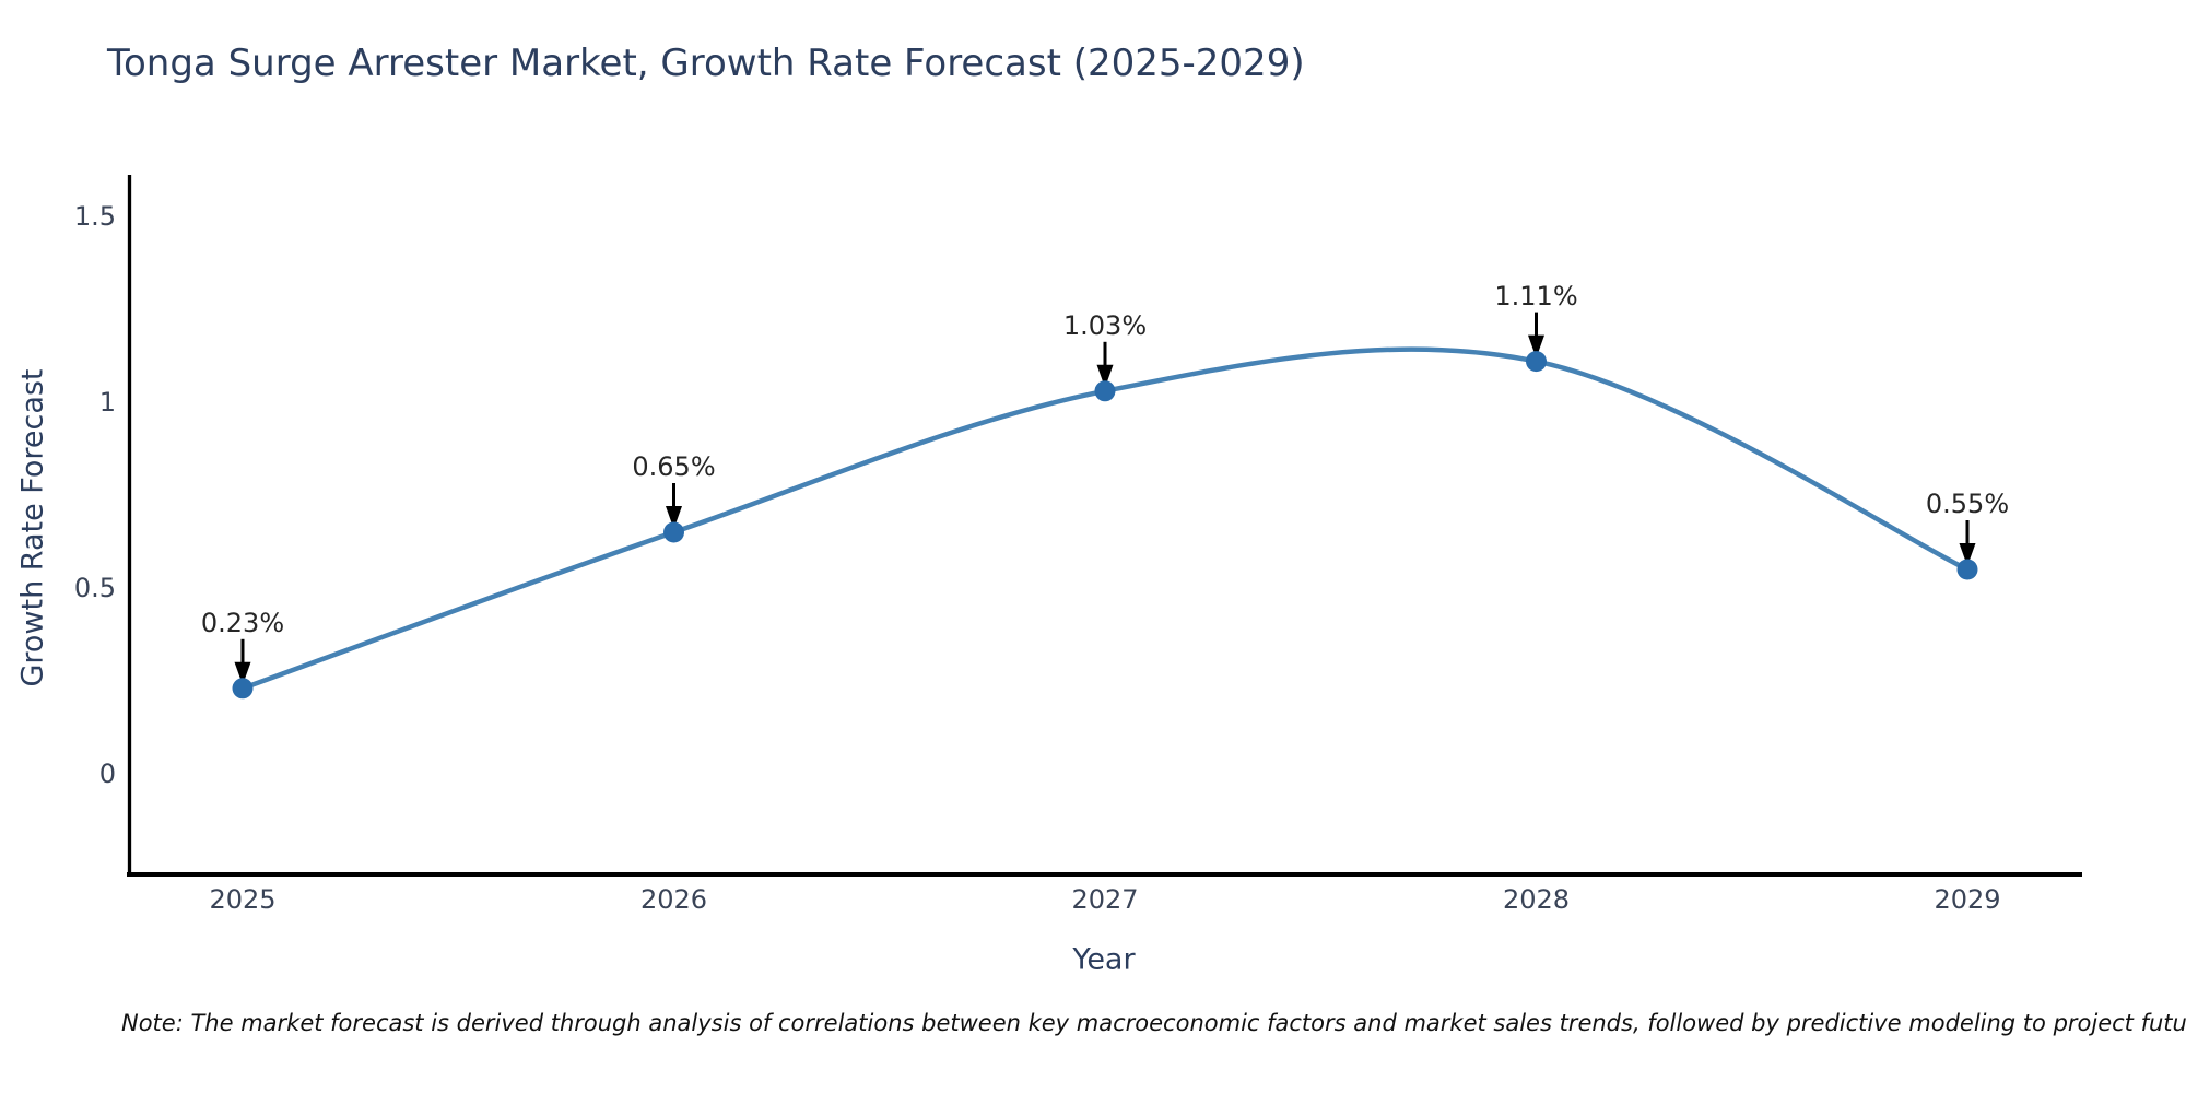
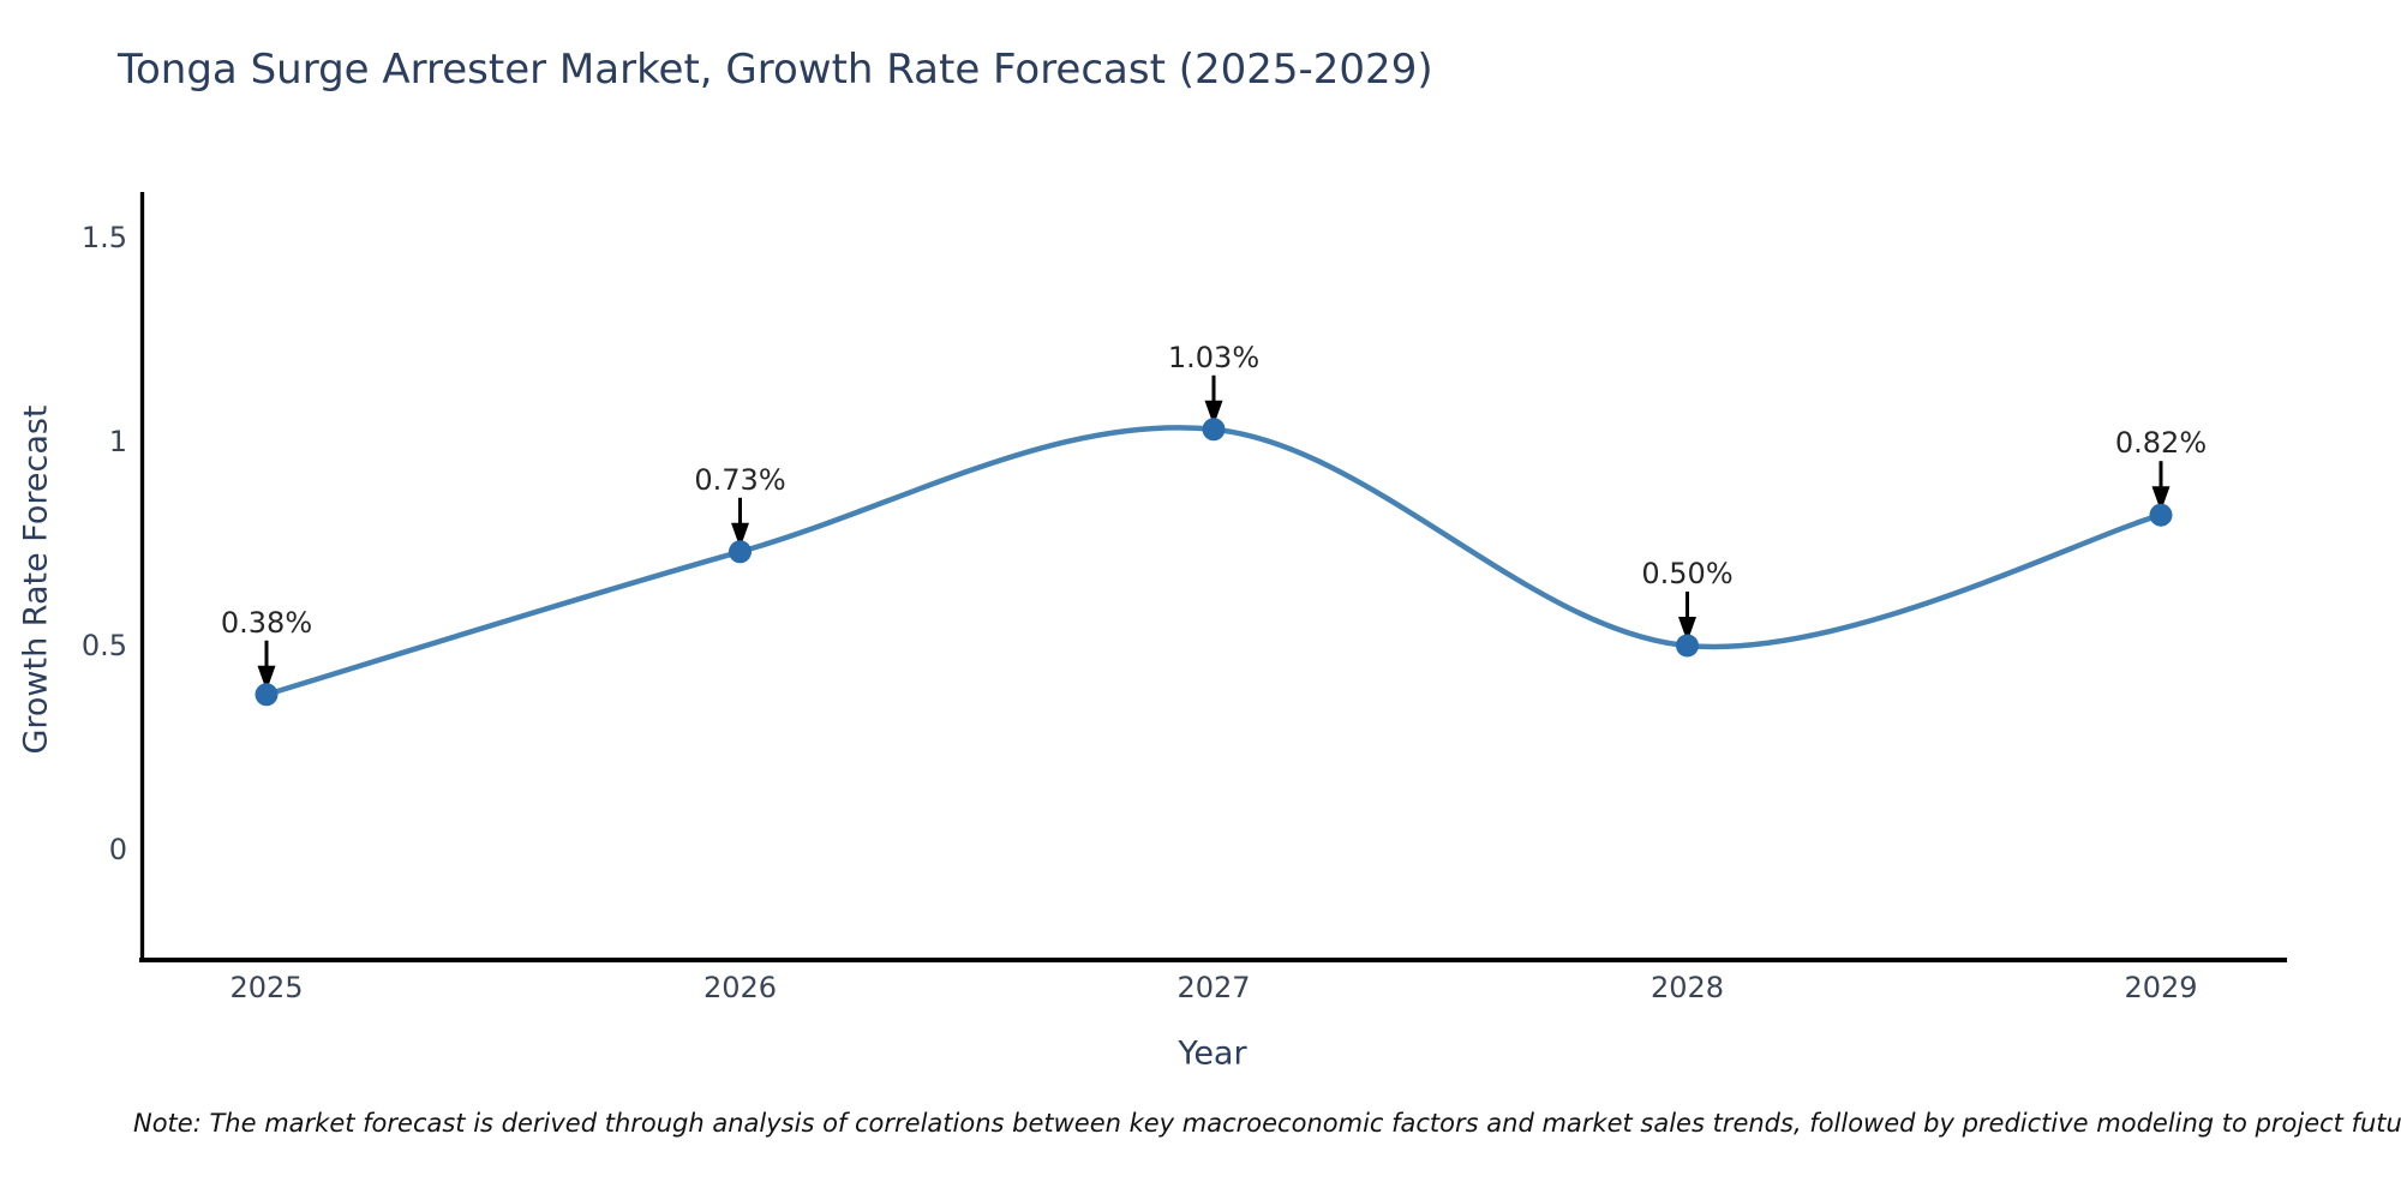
2025: 0.23% -> 0.38%
2026: 0.65% -> 0.73%
2028: 1.11% -> 0.50%
2029: 0.55% -> 0.82%
